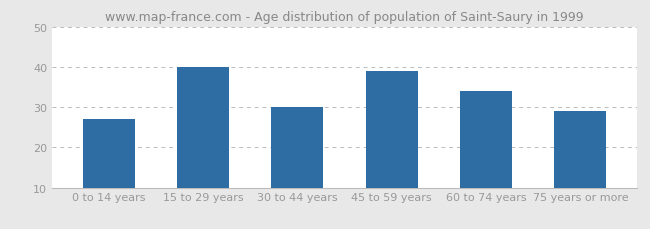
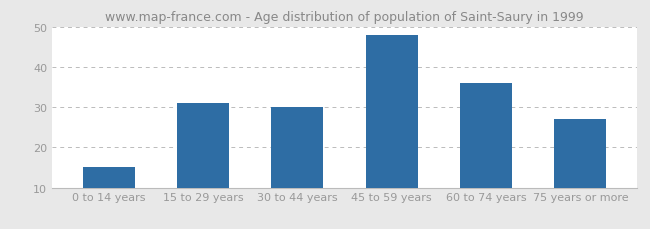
0 to 14 years: 27 -> 15
15 to 29 years: 40 -> 31
45 to 59 years: 39 -> 48
60 to 74 years: 34 -> 36
75 years or more: 29 -> 27
